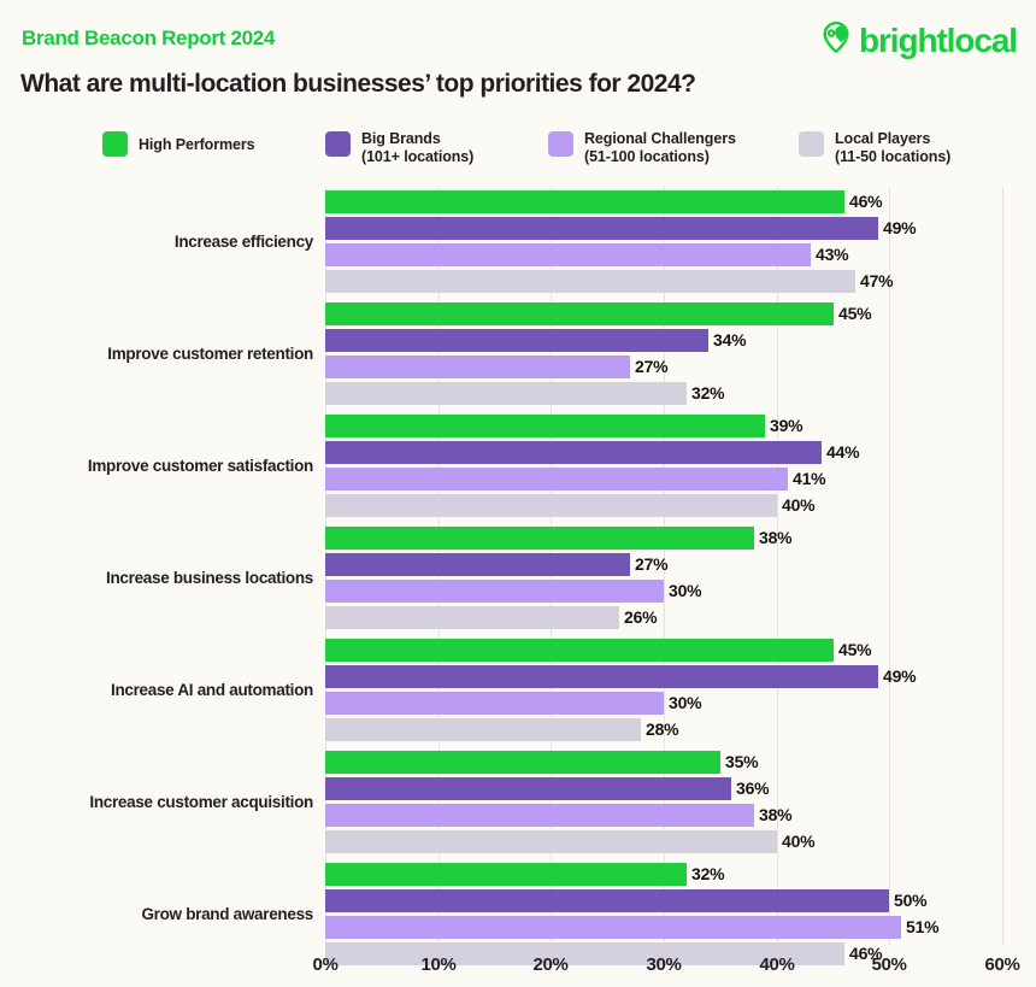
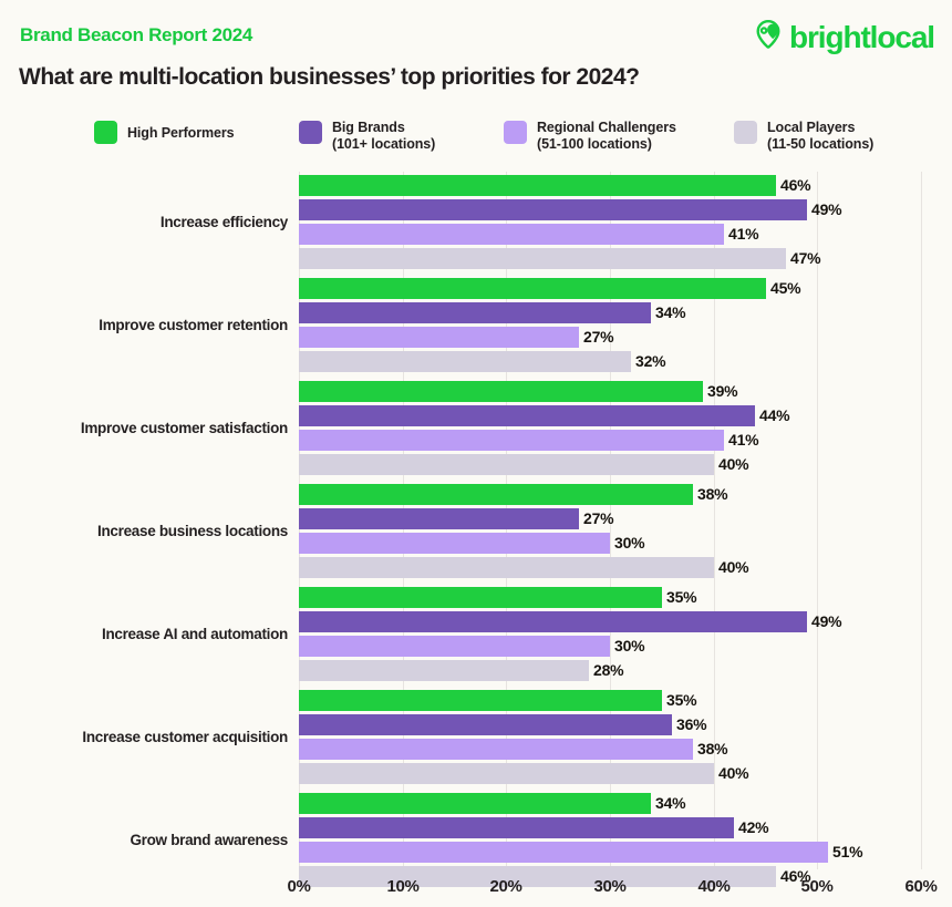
Regional Challengers/Increase efficiency: 43% -> 41%
Local Players/Increase business locations: 26% -> 40%
High Performers/Increase AI and automation: 45% -> 35%
High Performers/Grow brand awareness: 32% -> 34%
Big Brands/Grow brand awareness: 50% -> 42%
